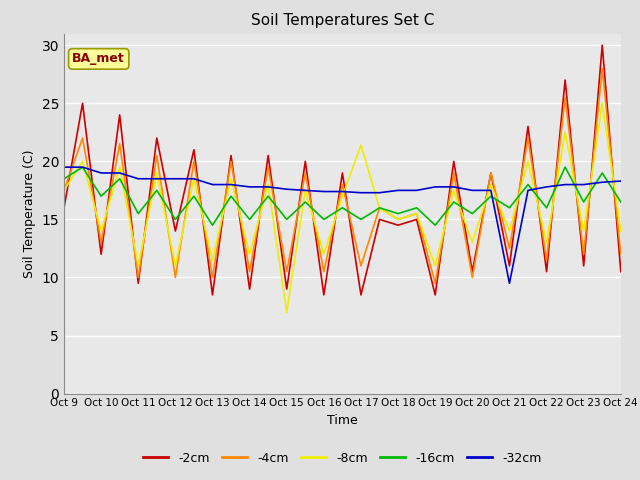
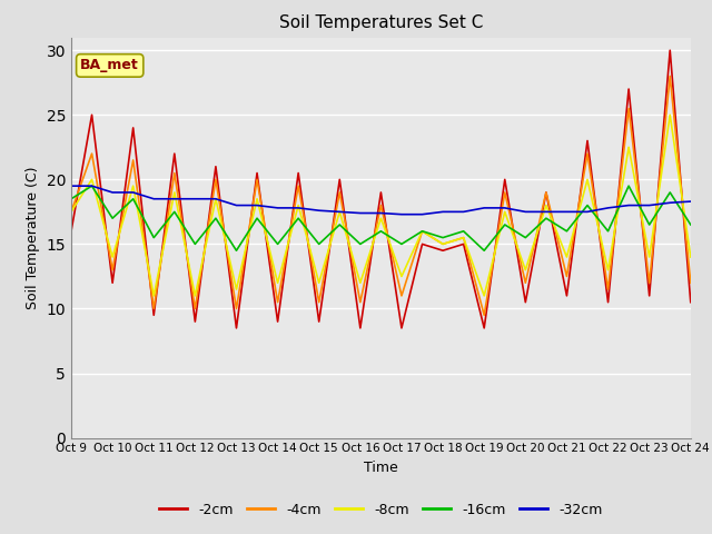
-2cm/Oct 12: 14.0 -> 9.0
-8cm/Oct 15: 7.0 -> 12.0
-8cm/Oct 17: 21.4 -> 12.5
-4cm/Oct 20: 10.0 -> 12.0
-32cm/Oct 21: 9.5 -> 17.5
